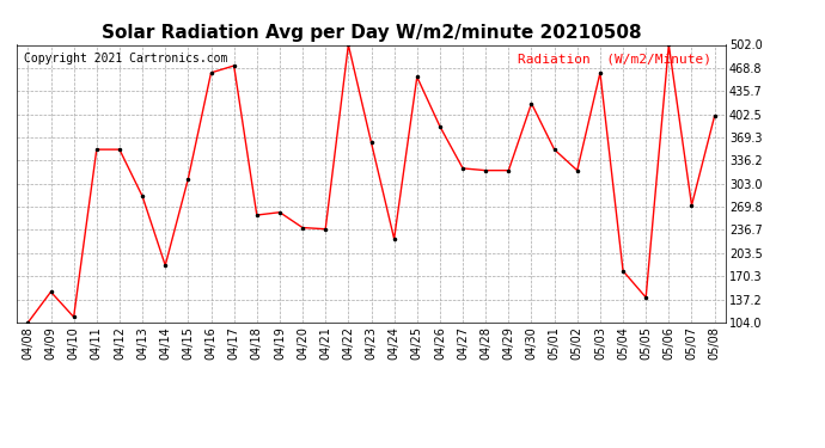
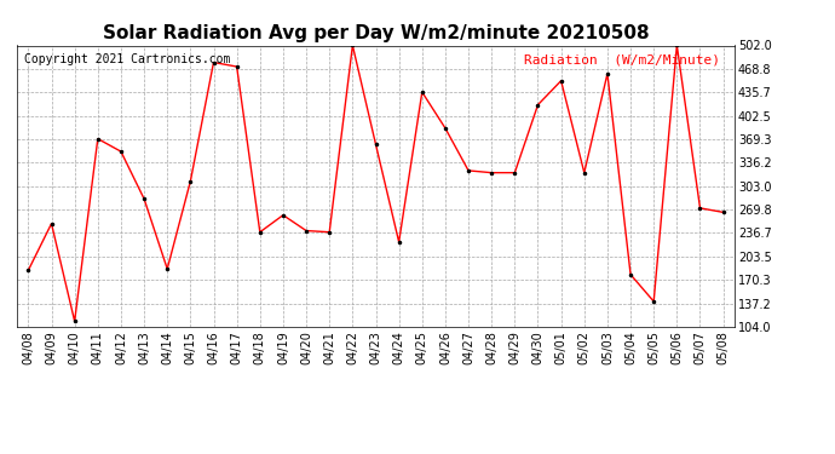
04/08: 104 -> 184
04/09: 148 -> 250
04/11: 352 -> 370
04/16: 462 -> 478
04/18: 258 -> 238
04/25: 456 -> 436
05/01: 352 -> 452
05/08: 400 -> 266
